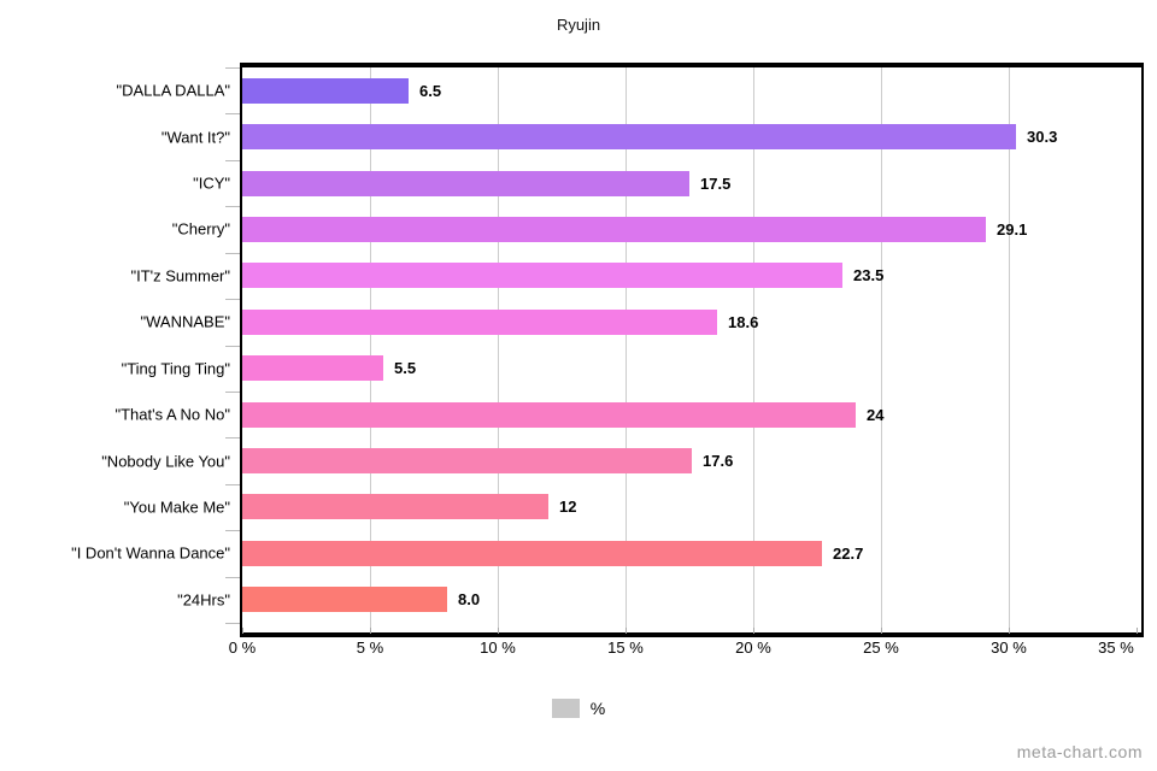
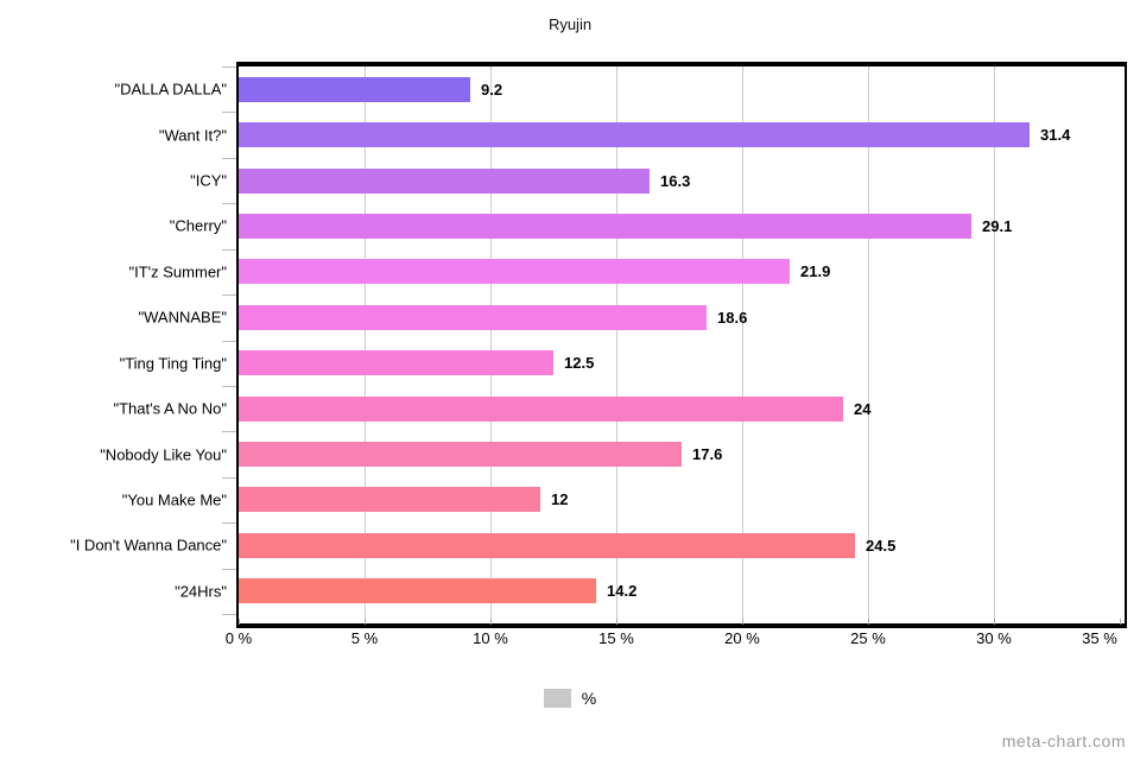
"DALLA DALLA": 6.5 -> 9.2
"Want It?": 30.3 -> 31.4
"ICY": 17.5 -> 16.3
"IT'z Summer": 23.5 -> 21.9
"Ting Ting Ting": 5.5 -> 12.5
"I Don't Wanna Dance": 22.7 -> 24.5
"24Hrs": 8.0 -> 14.2
